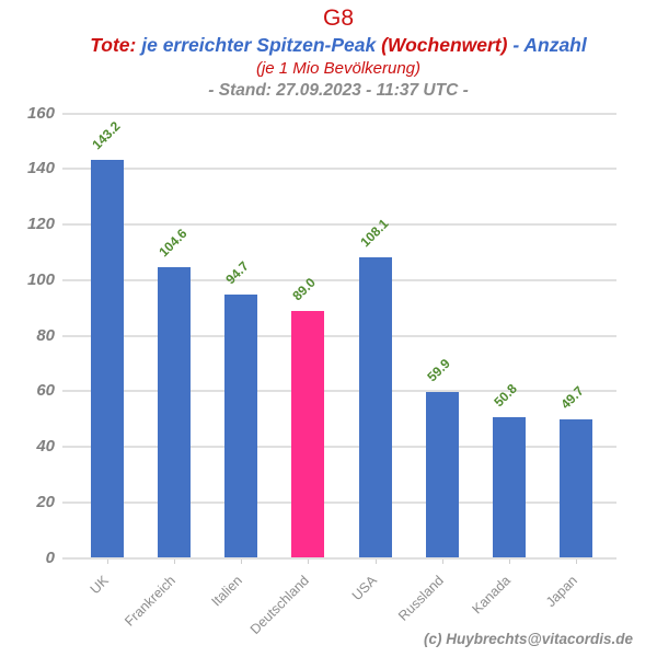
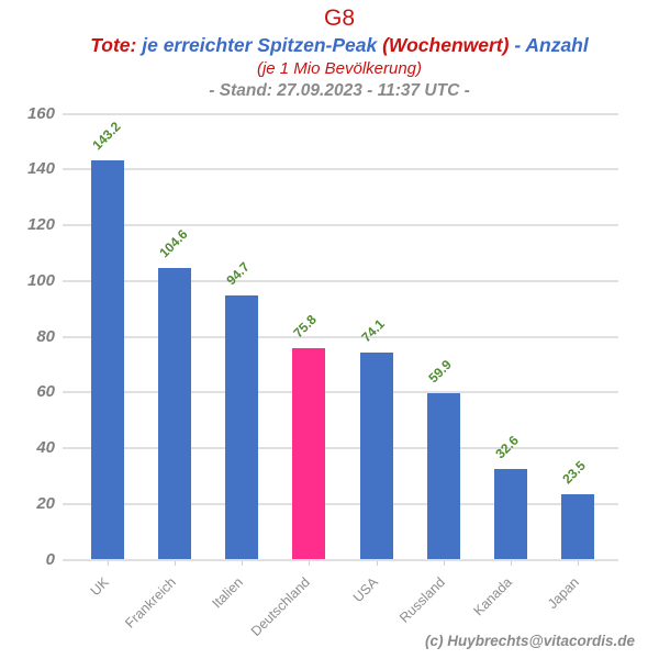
Deutschland: 89.0 -> 75.8
USA: 108.1 -> 74.1
Kanada: 50.8 -> 32.6
Japan: 49.7 -> 23.5
